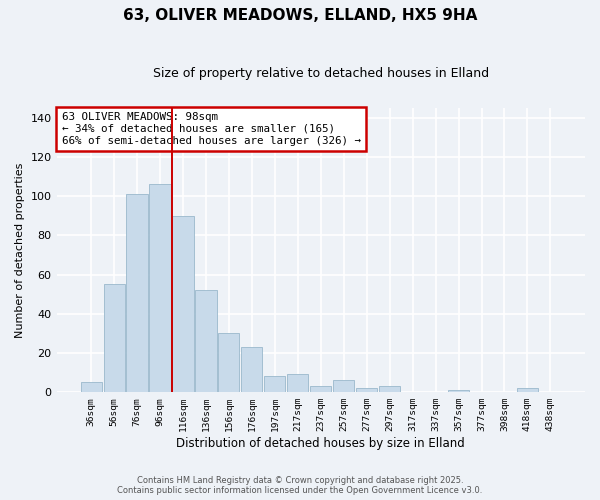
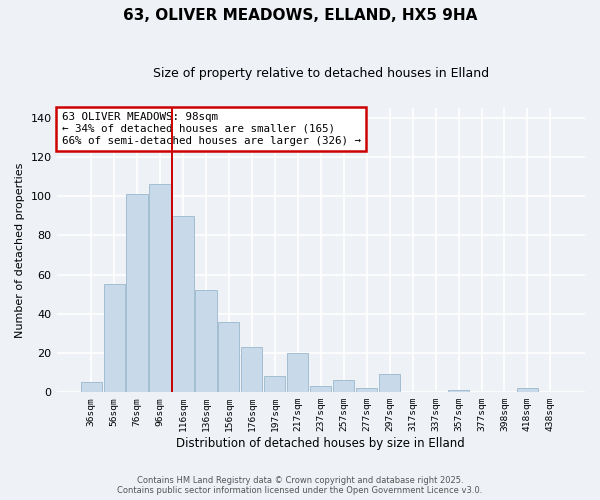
156sqm: 30 -> 36
217sqm: 9 -> 20
297sqm: 3 -> 9
